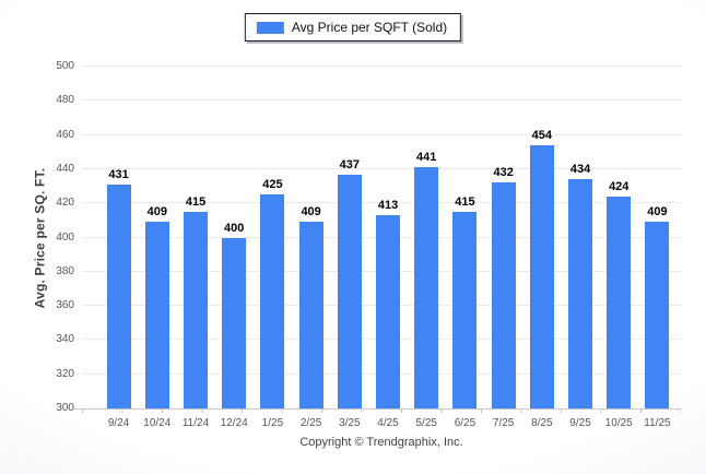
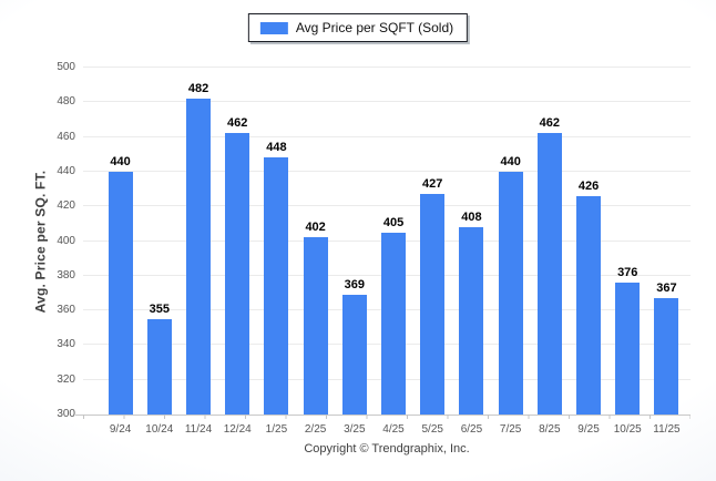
9/24: 431 -> 440
10/24: 409 -> 355
11/24: 415 -> 482
12/24: 400 -> 462
1/25: 425 -> 448
2/25: 409 -> 402
3/25: 437 -> 369
4/25: 413 -> 405
5/25: 441 -> 427
6/25: 415 -> 408
7/25: 432 -> 440
8/25: 454 -> 462
9/25: 434 -> 426
10/25: 424 -> 376
11/25: 409 -> 367
